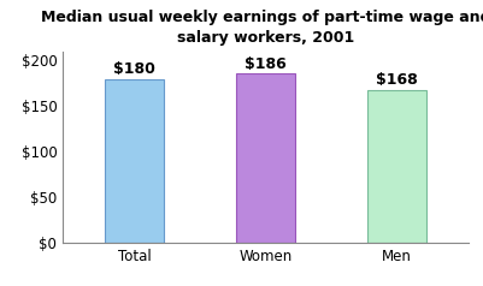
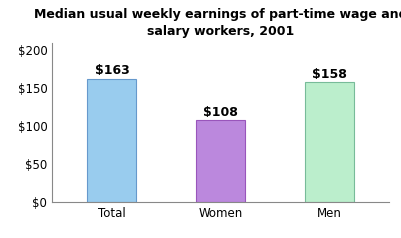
Total: $180 -> $163
Women: $186 -> $108
Men: $168 -> $158
